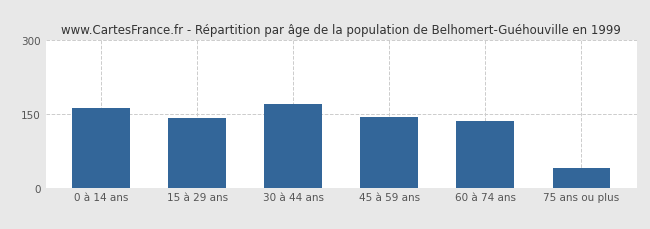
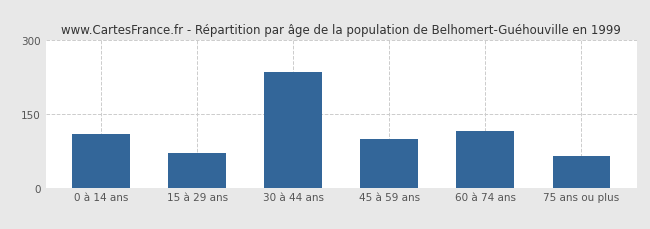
0 à 14 ans: 163 -> 110
15 à 29 ans: 141 -> 70
30 à 44 ans: 170 -> 235
45 à 59 ans: 143 -> 100
60 à 74 ans: 135 -> 115
75 ans ou plus: 40 -> 65
